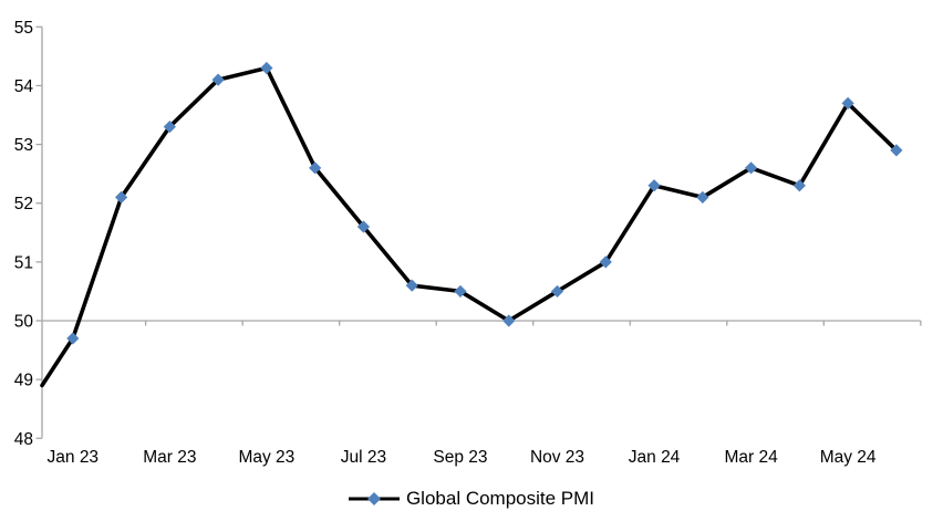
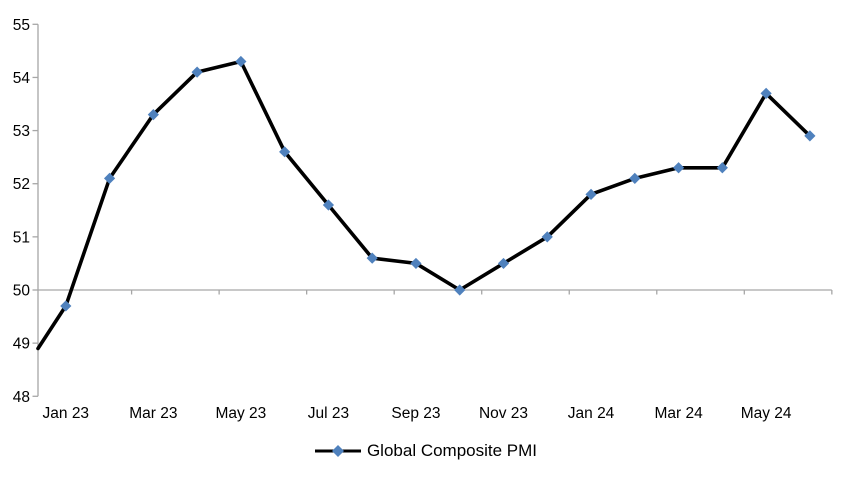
Jan 24: 52.3 -> 51.8
Mar 24: 52.6 -> 52.3
